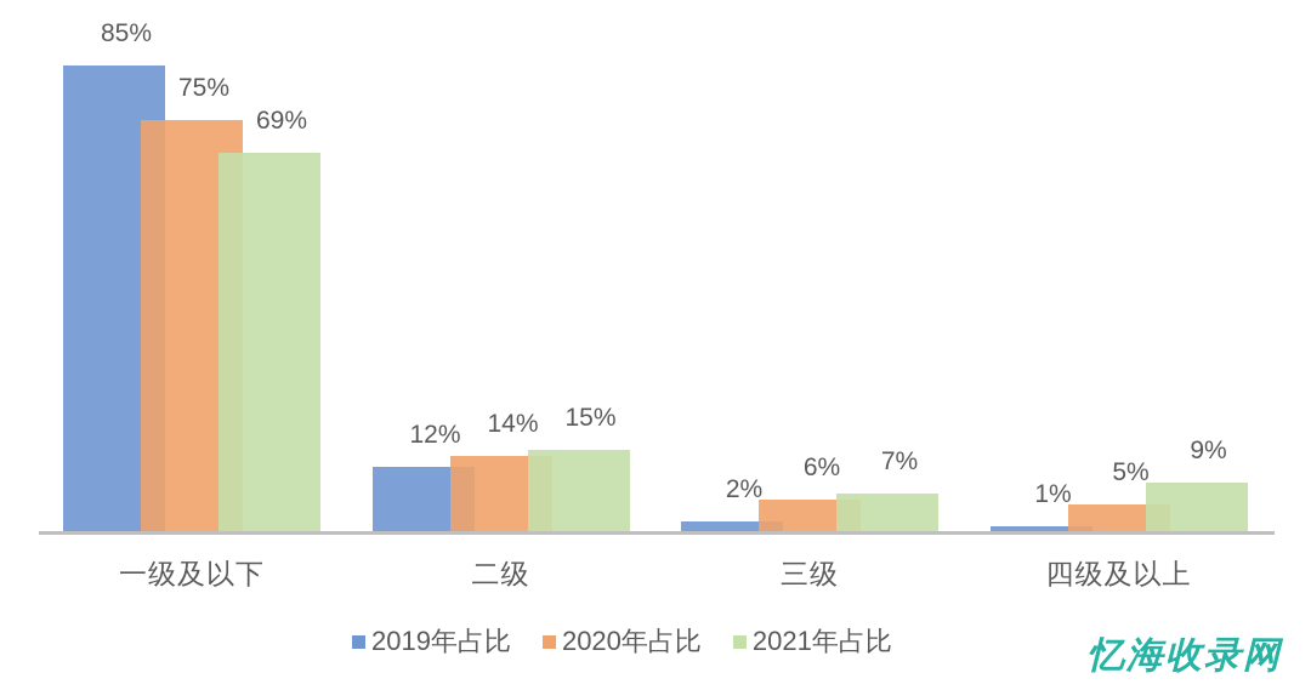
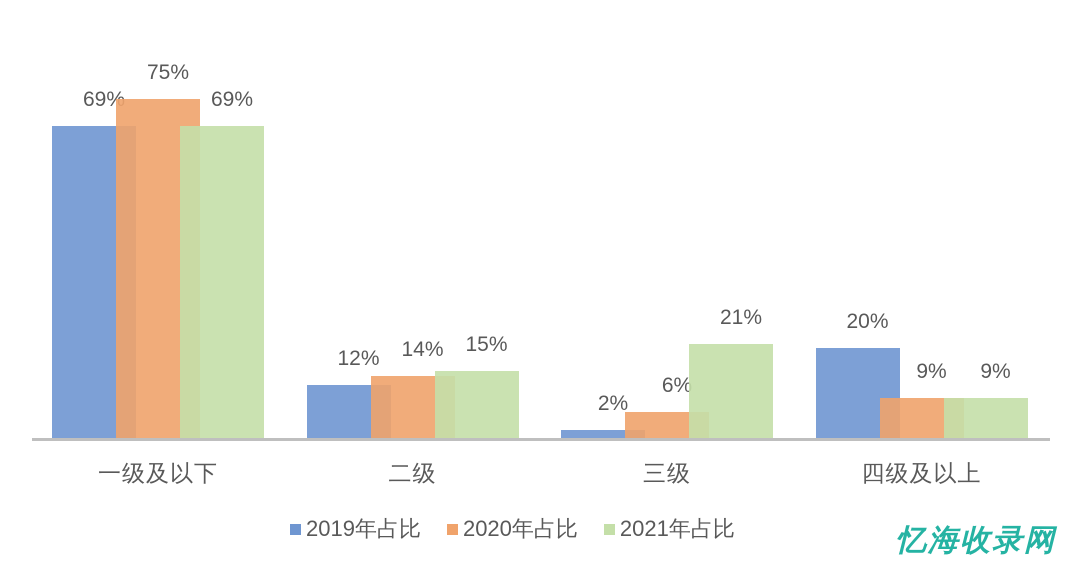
2019年占比/一级及以下: 85% -> 69%
2021年占比/三级: 7% -> 21%
2019年占比/四级及以上: 1% -> 20%
2020年占比/四级及以上: 5% -> 9%
